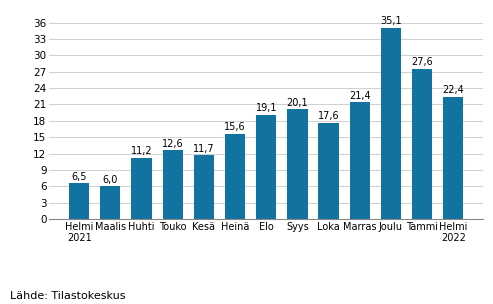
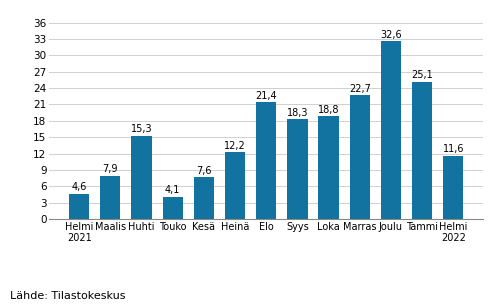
Helmi 2021: 6,5 -> 4,6
Maalis: 6,0 -> 7,9
Huhti: 11,2 -> 15,3
Touko: 12,6 -> 4,1
Kesä: 11,7 -> 7,6
Heinä: 15,6 -> 12,2
Elo: 19,1 -> 21,4
Syys: 20,1 -> 18,3
Loka: 17,6 -> 18,8
Marras: 21,4 -> 22,7
Joulu: 35,1 -> 32,6
Tammi: 27,6 -> 25,1
Helmi 2022: 22,4 -> 11,6
